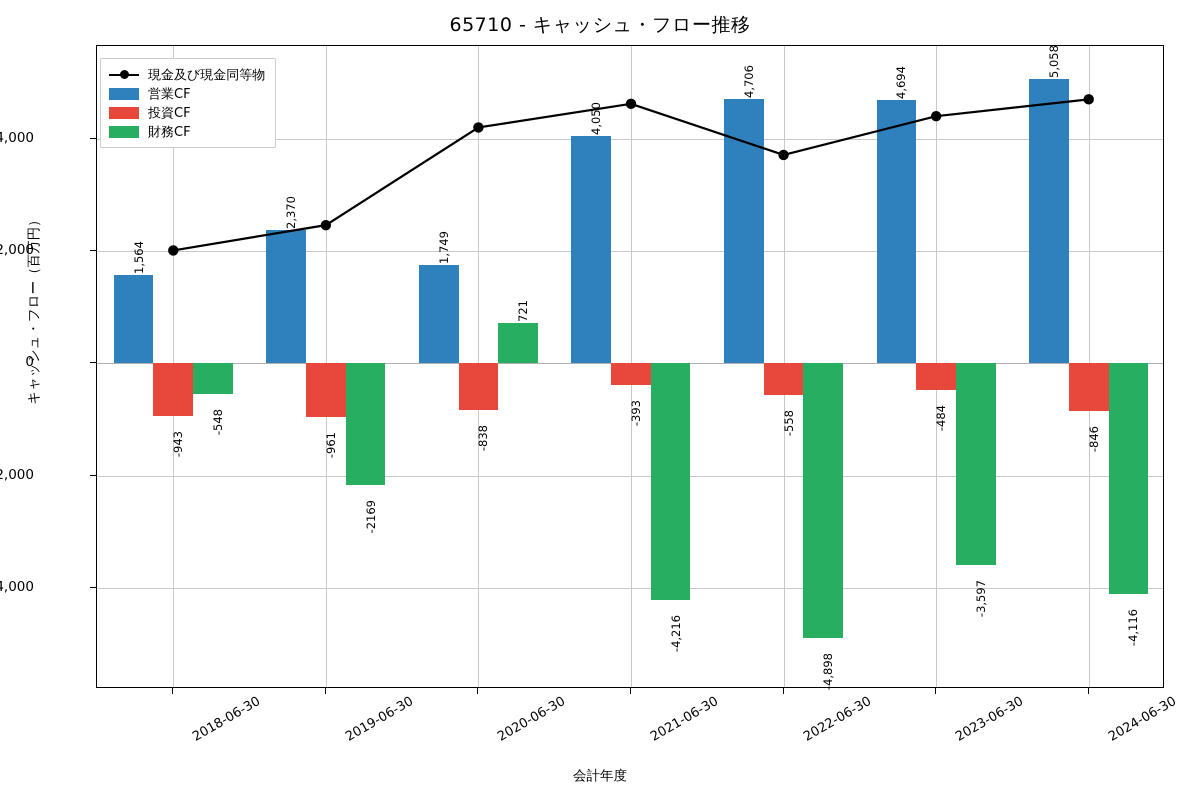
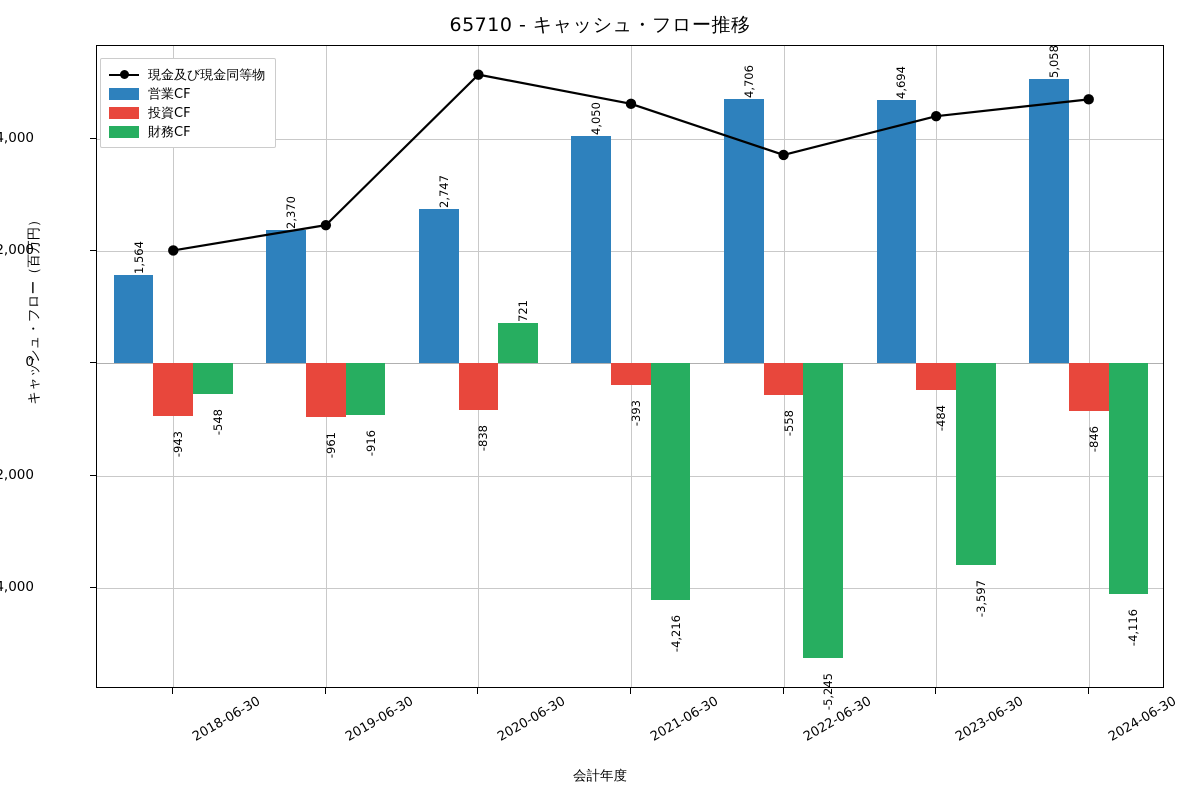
財務CF/2019-06-30: -2169 -> -916
営業CF/2020-06-30: 1,749 -> 2,747
現金及び現金同等物/2020-06-30: 4200 -> 5100
財務CF/2022-06-30: -4,898 -> -5,245
